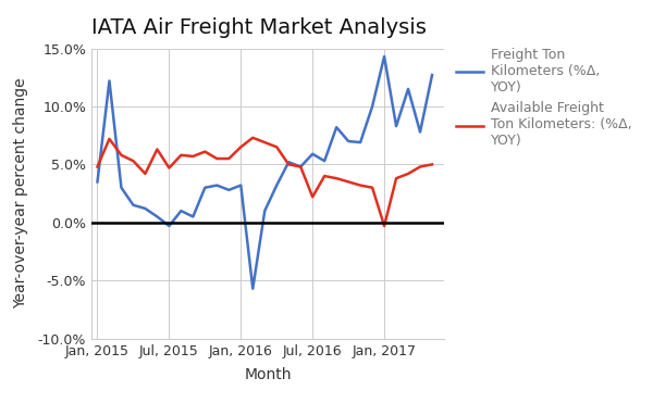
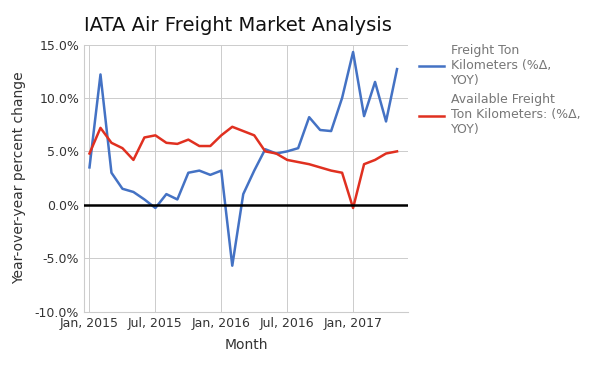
Available Freight Ton Kilometers: (%Δ, YOY)/Jul, 2015: 4.7% -> 6.5%
Freight Ton Kilometers (%Δ, YOY)/Jul, 2016: 5.9% -> 5.0%
Available Freight Ton Kilometers: (%Δ, YOY)/Jul, 2016: 2.2% -> 4.2%
